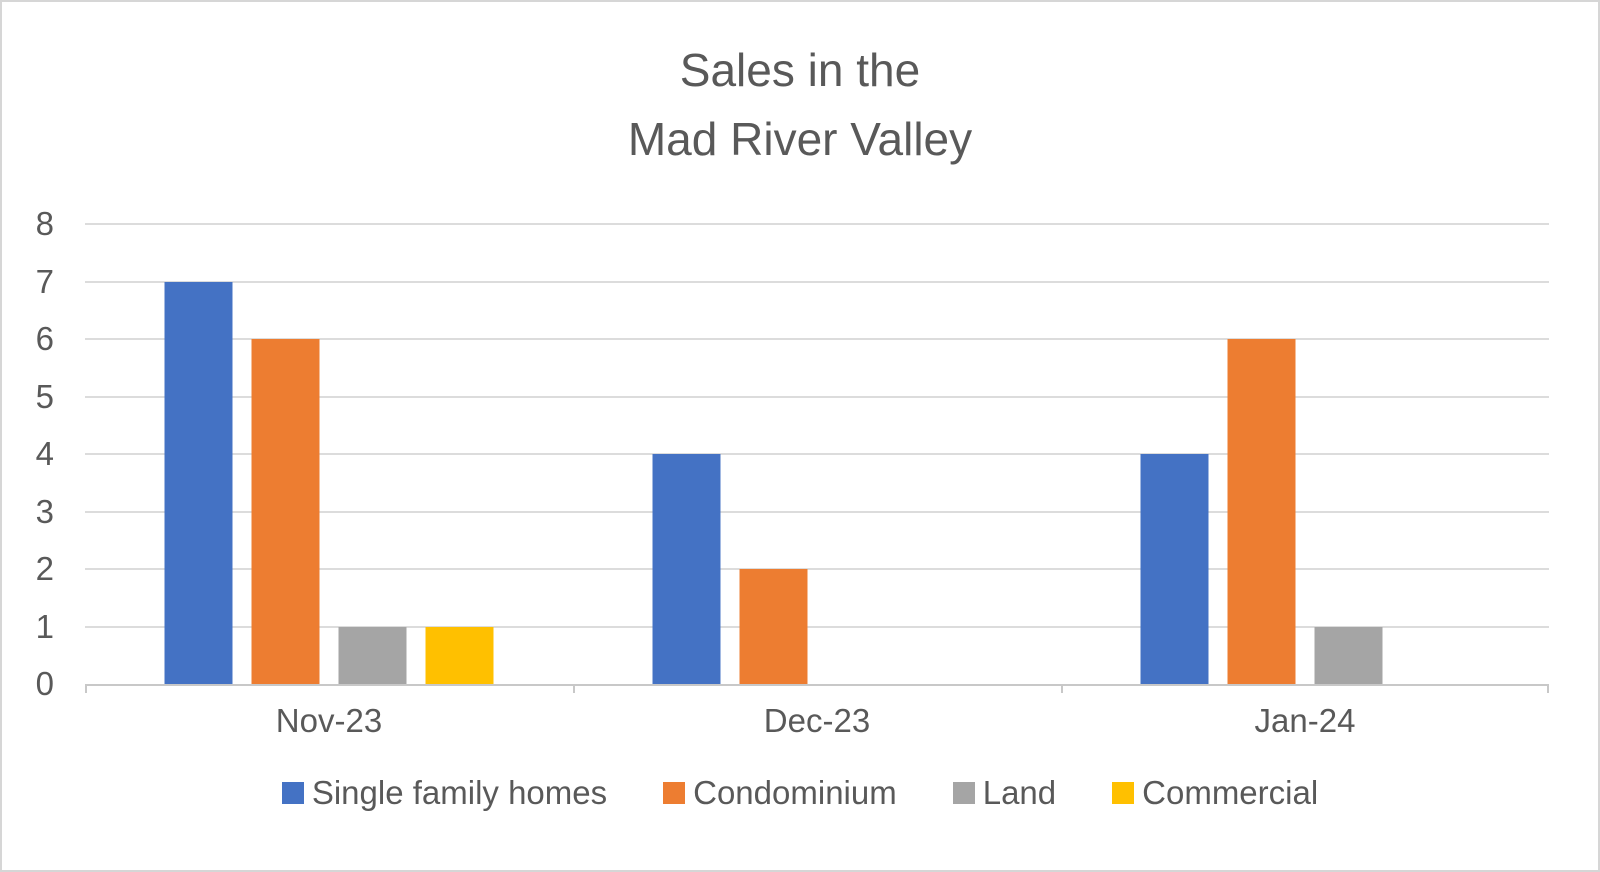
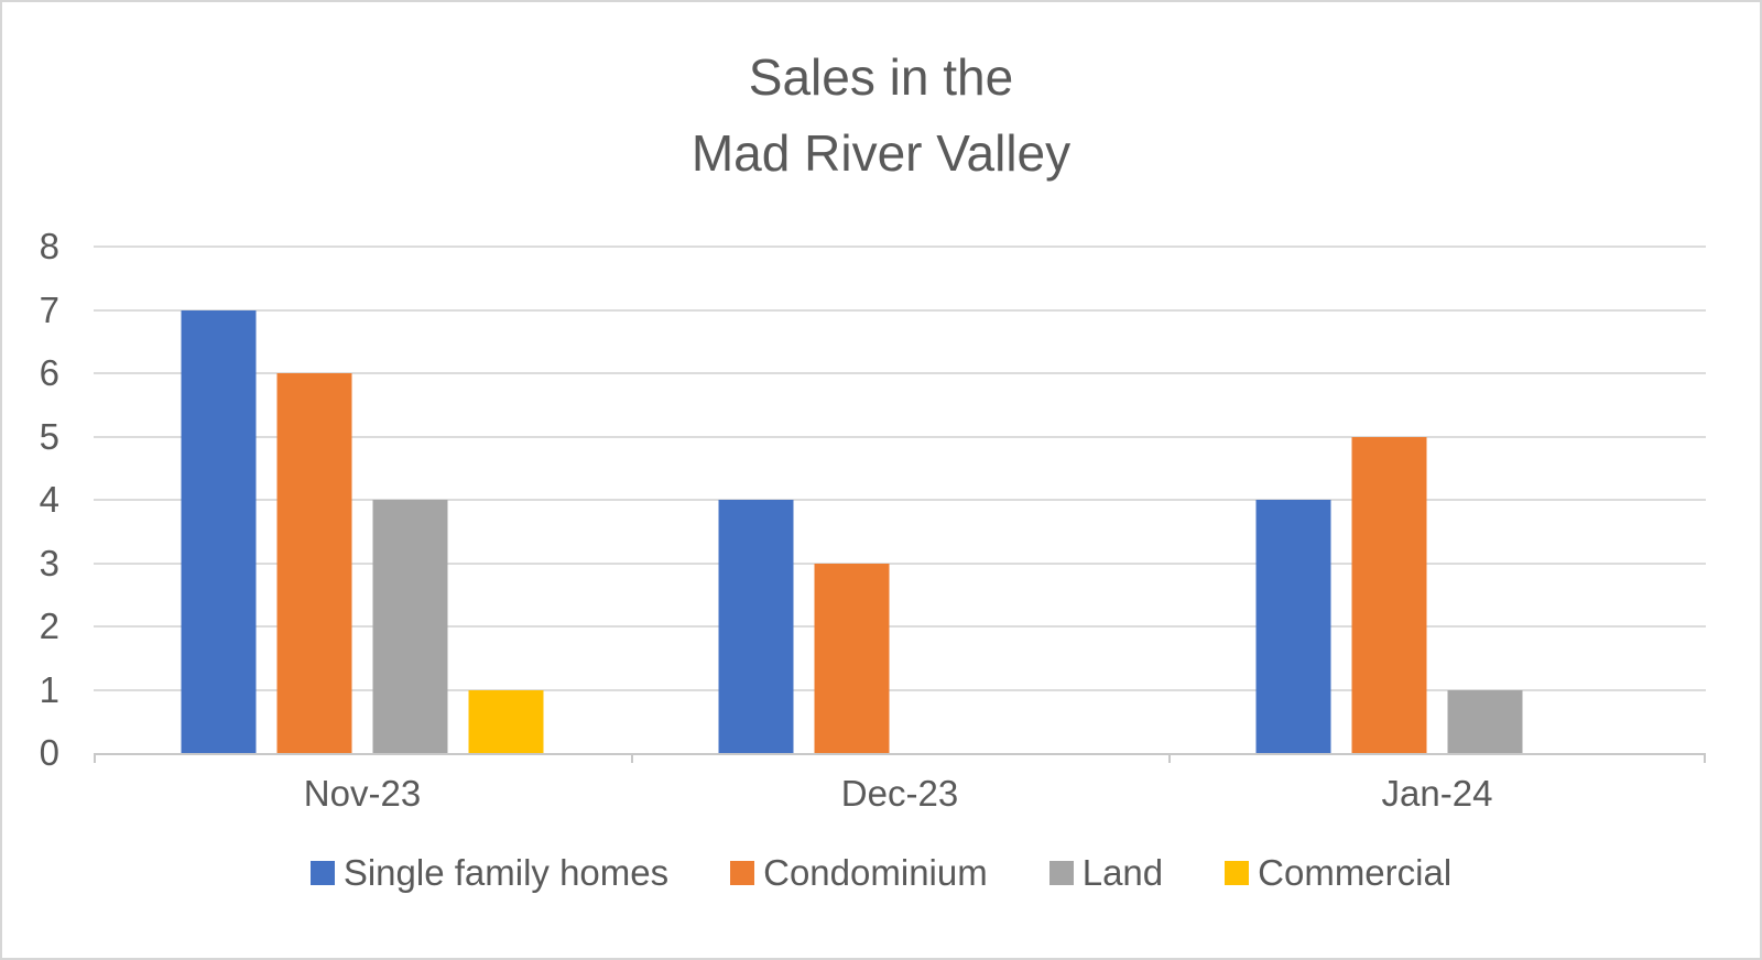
Land/Nov-23: 1 -> 4
Condominium/Dec-23: 2 -> 3
Condominium/Jan-24: 6 -> 5
